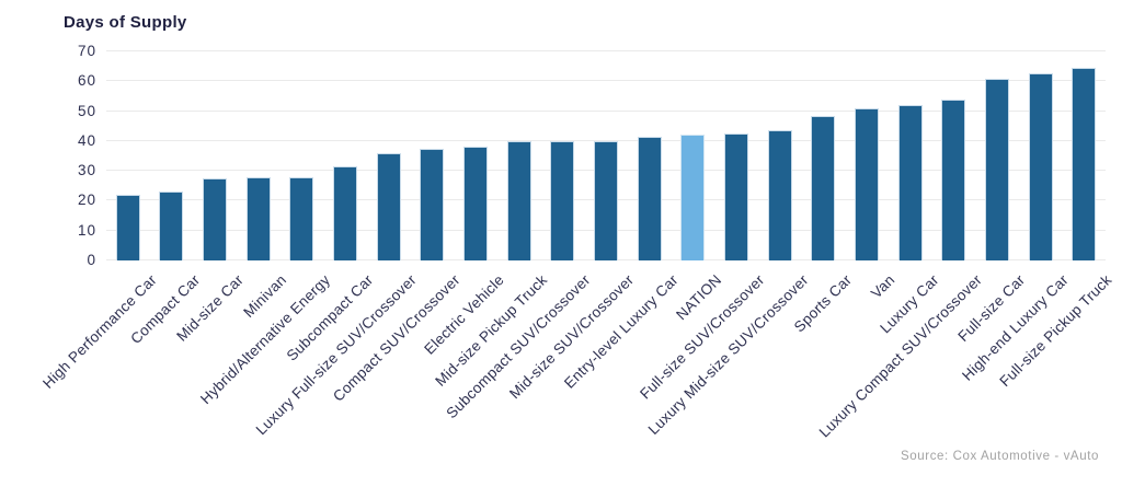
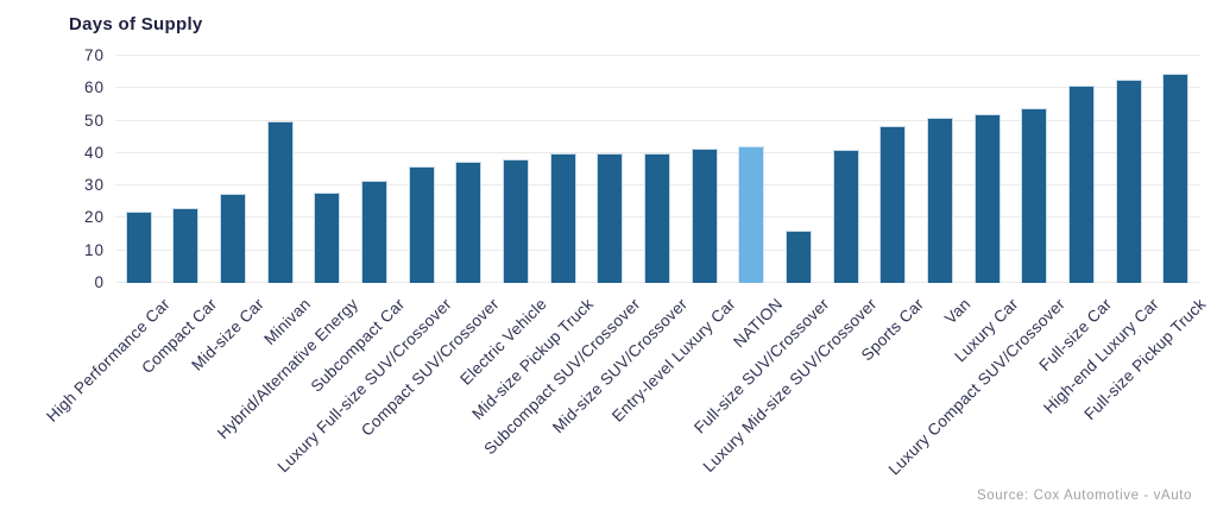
Minivan: 28 -> 50
Full-size SUV/Crossover: 42 -> 16
Luxury Mid-size SUV/Crossover: 44 -> 41
